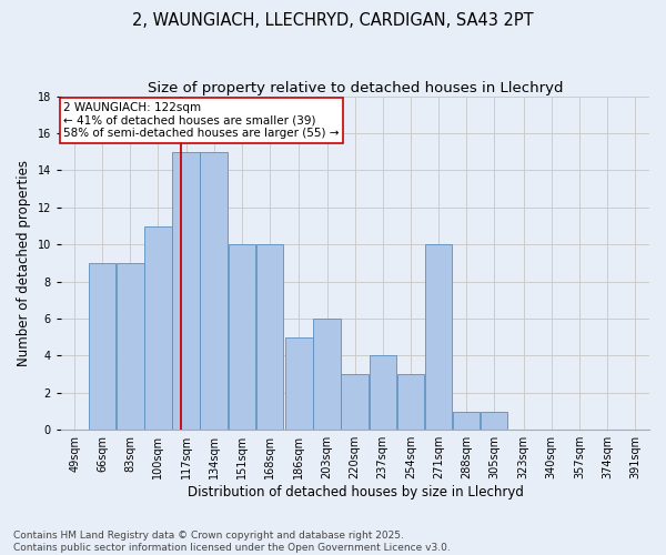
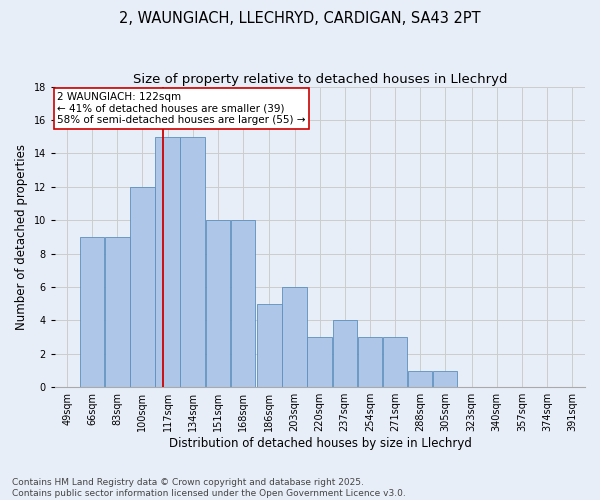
100sqm: 11 -> 12
271sqm: 10 -> 3
